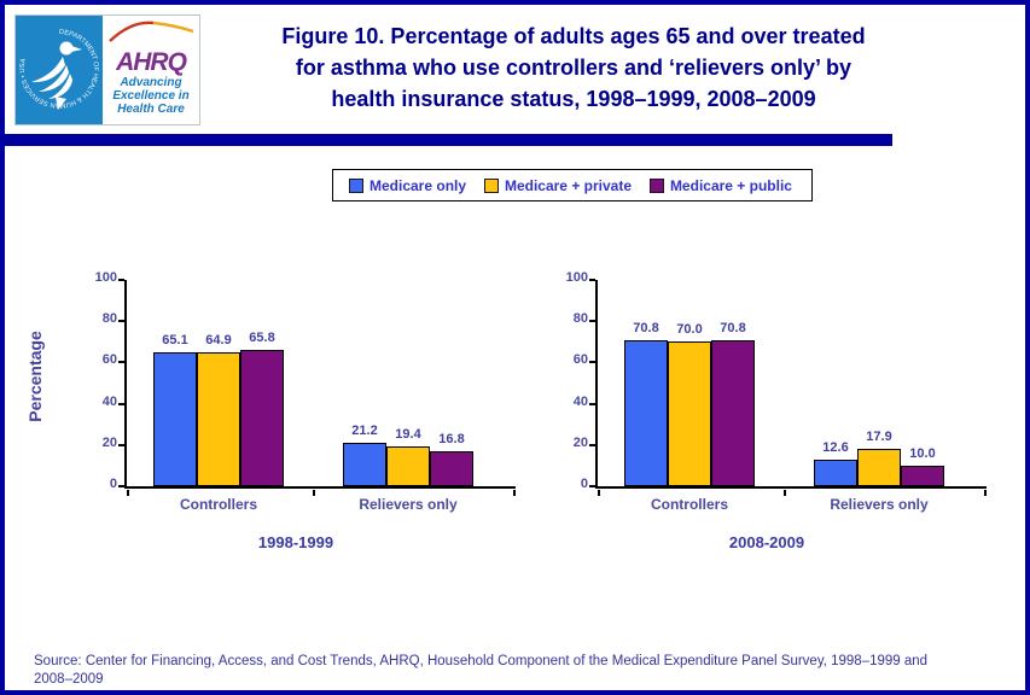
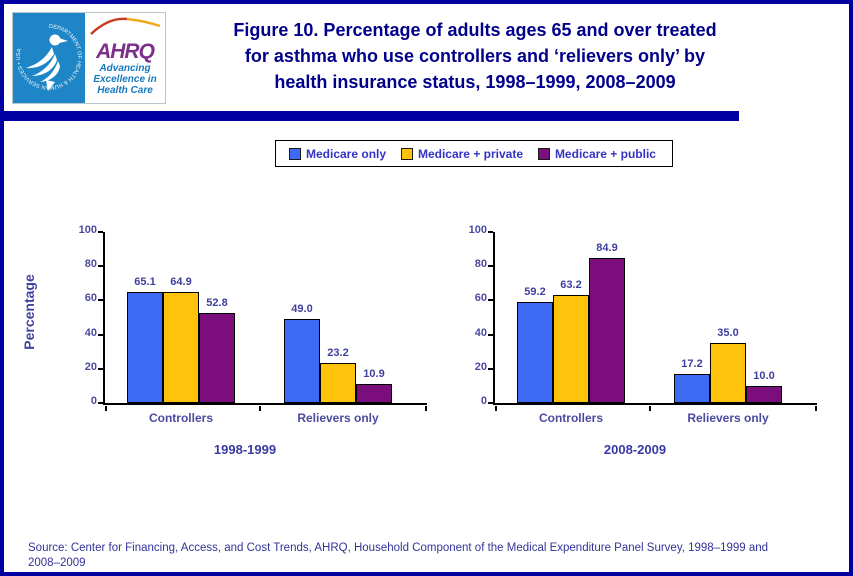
1998-1999/Medicare + public/Controllers: 65.8 -> 52.8
1998-1999/Medicare only/Relievers only: 21.2 -> 49.0
1998-1999/Medicare + private/Relievers only: 19.4 -> 23.2
1998-1999/Medicare + public/Relievers only: 16.8 -> 10.9
2008-2009/Medicare only/Controllers: 70.8 -> 59.2
2008-2009/Medicare + private/Controllers: 70.0 -> 63.2
2008-2009/Medicare + public/Controllers: 70.8 -> 84.9
2008-2009/Medicare only/Relievers only: 12.6 -> 17.2
2008-2009/Medicare + private/Relievers only: 17.9 -> 35.0
